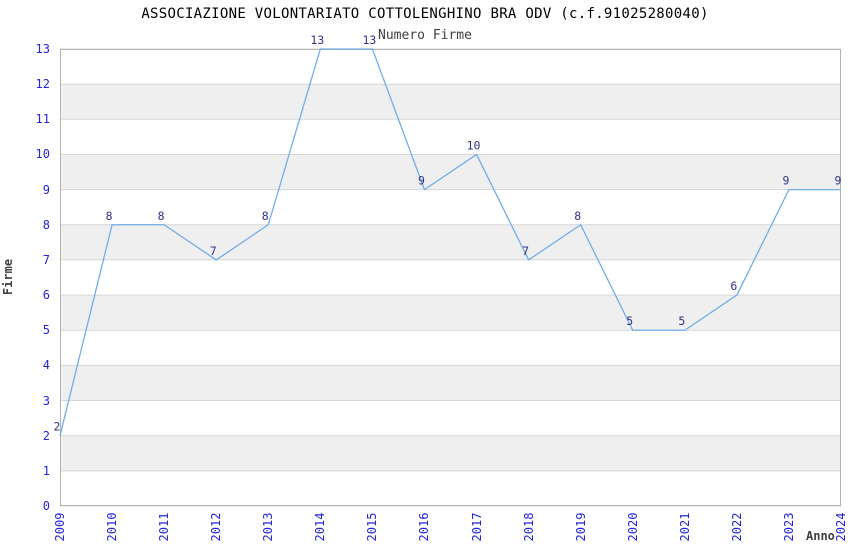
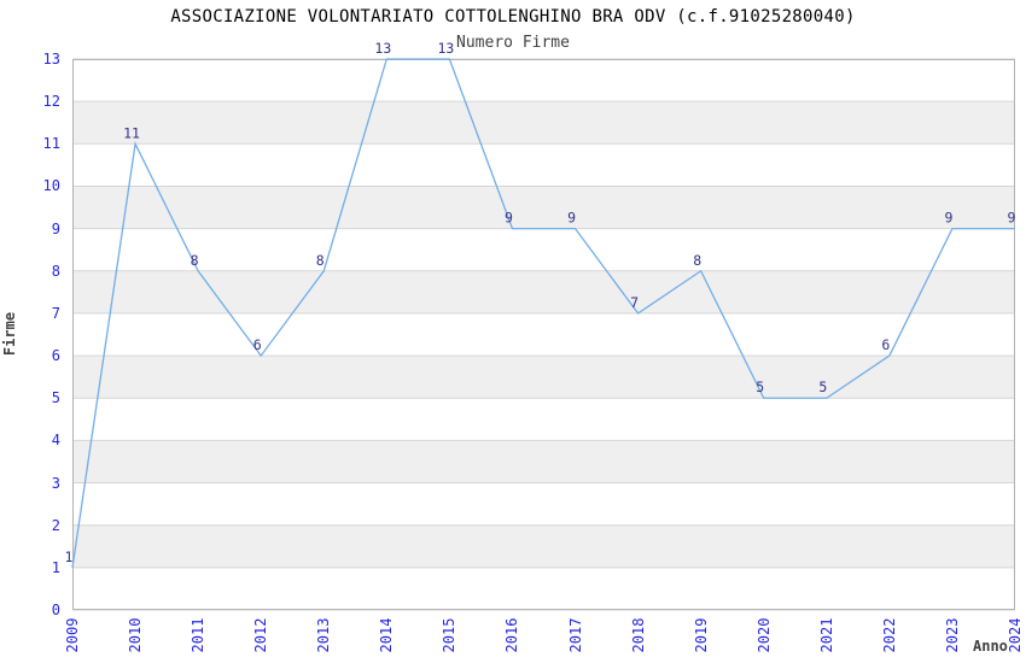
2009: 2 -> 1
2010: 8 -> 11
2012: 7 -> 6
2017: 10 -> 9
